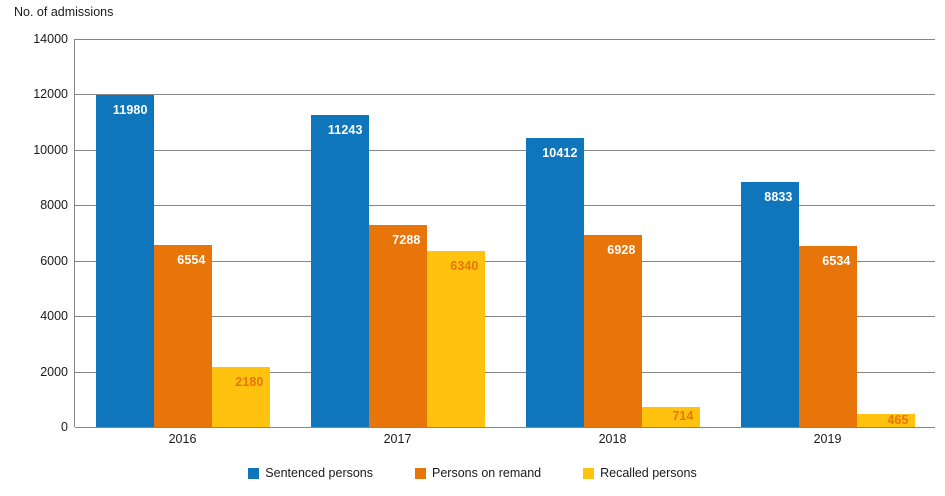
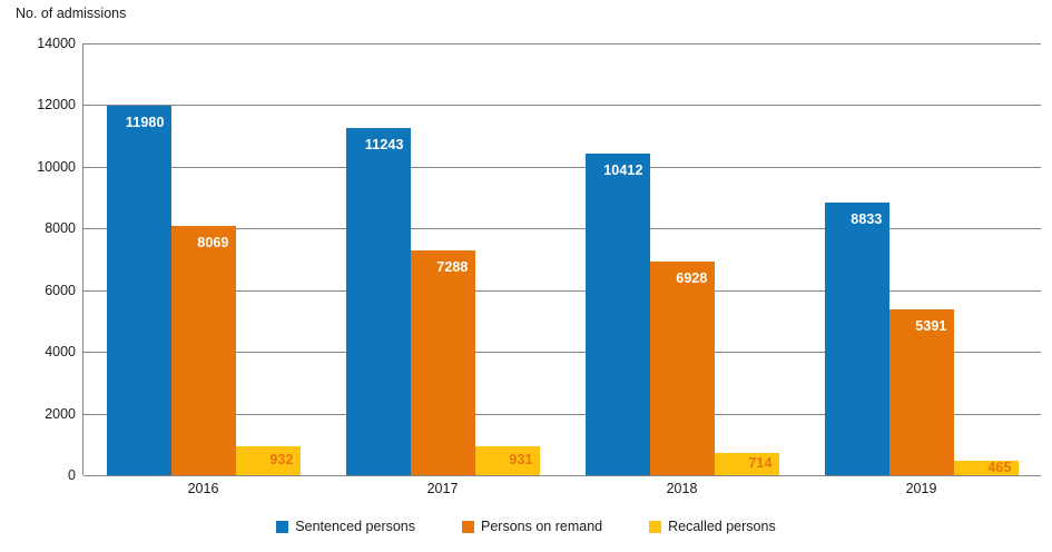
Persons on remand/2016: 6554 -> 8069
Recalled persons/2016: 2180 -> 932
Recalled persons/2017: 6340 -> 931
Persons on remand/2019: 6534 -> 5391
